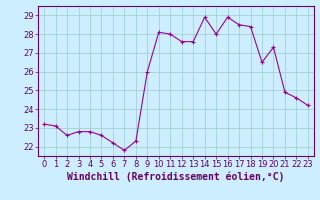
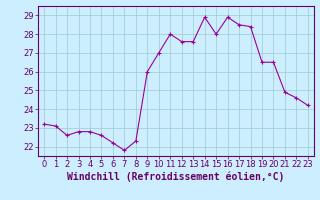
10: 28.1 -> 27.0
20: 27.3 -> 26.5
